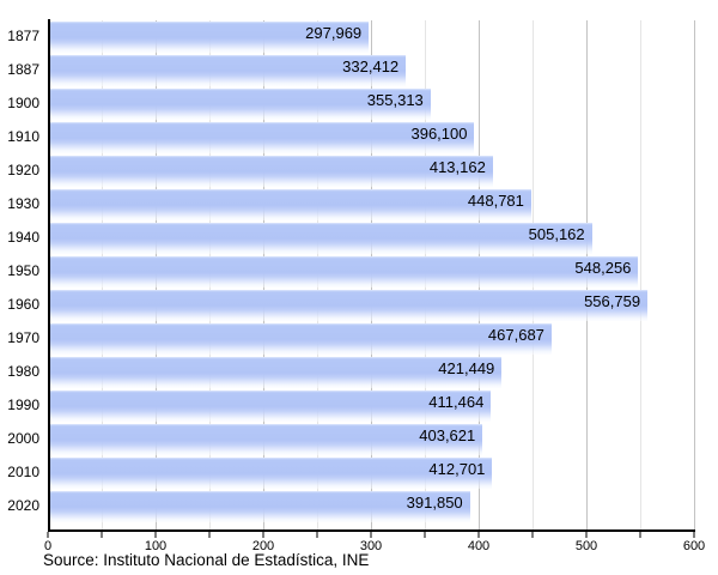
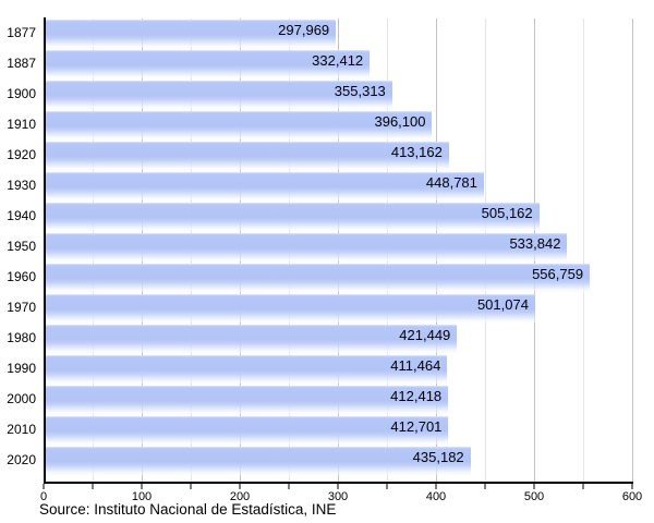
1950: 548,256 -> 533,842
1970: 467,687 -> 501,074
2000: 403,621 -> 412,418
2020: 391,850 -> 435,182
